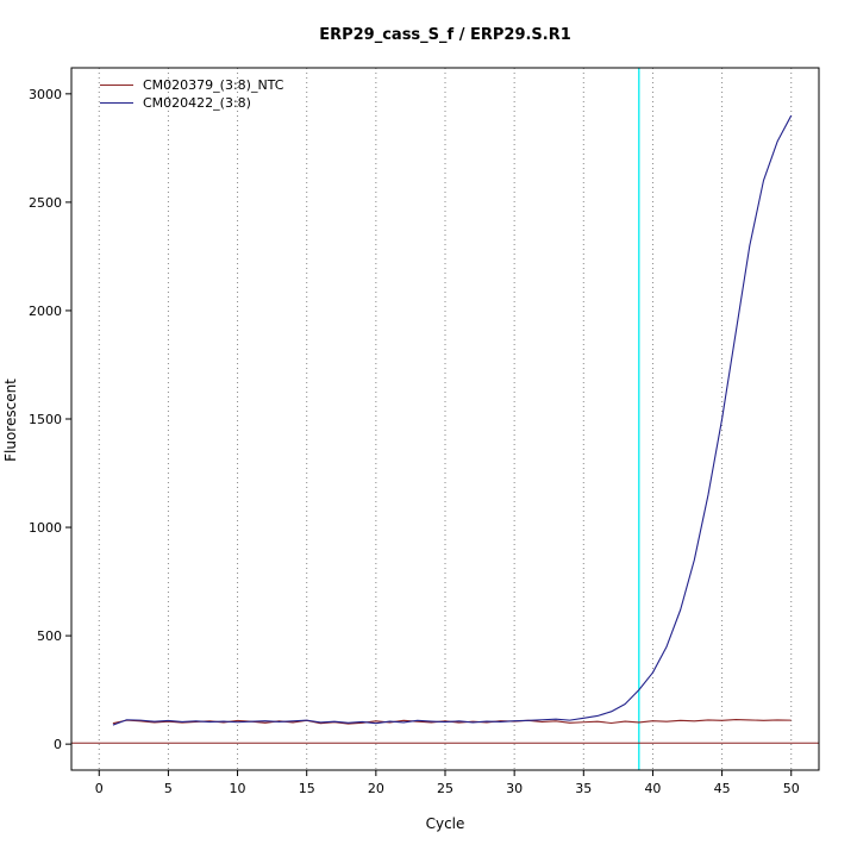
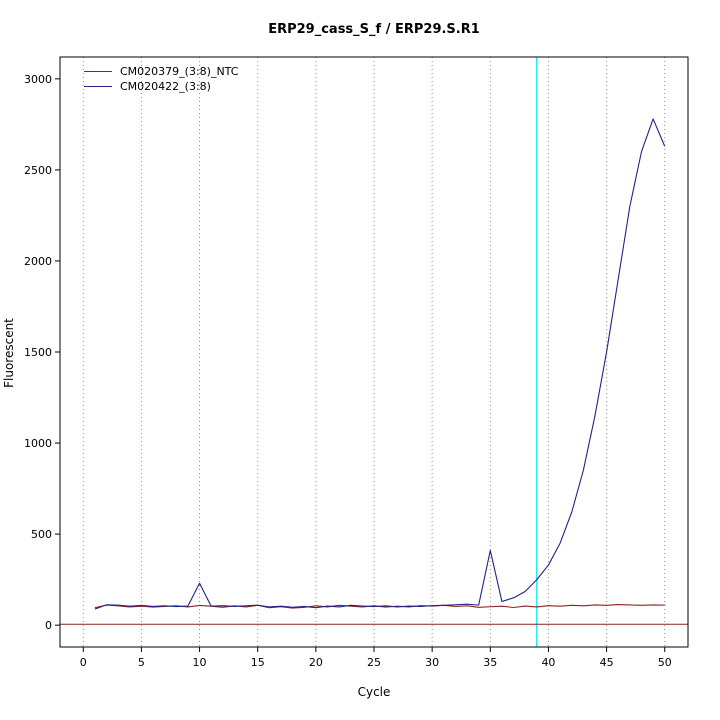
CM020422_(3:8)/10: 100 -> 230
CM020422_(3:8)/35: 120 -> 410
CM020422_(3:8)/50: 2900 -> 2630
